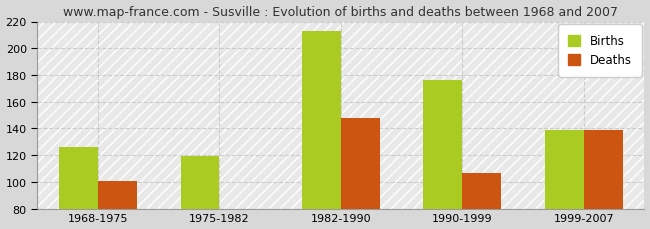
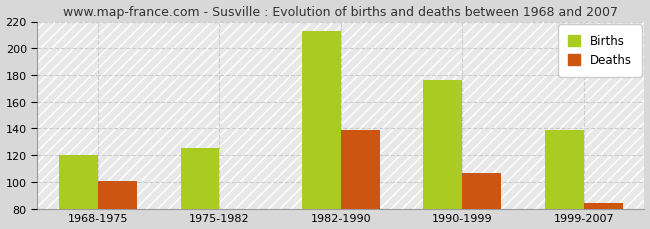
Births/1968-1975: 126 -> 120
Births/1975-1982: 119 -> 125
Deaths/1982-1990: 148 -> 139
Deaths/1999-2007: 139 -> 84
